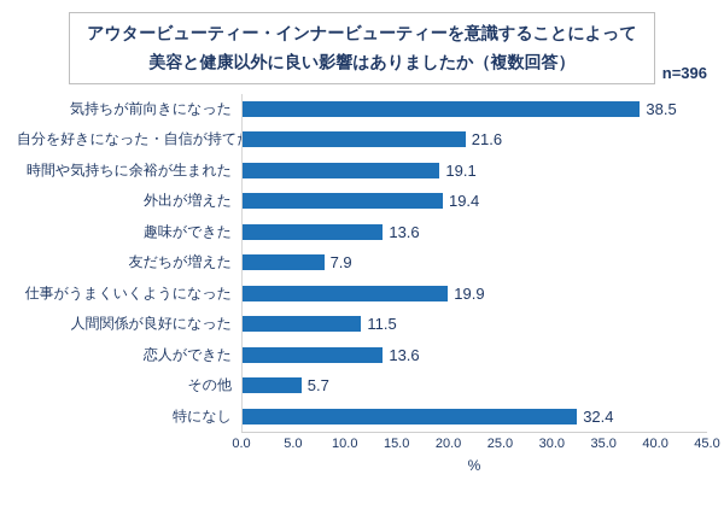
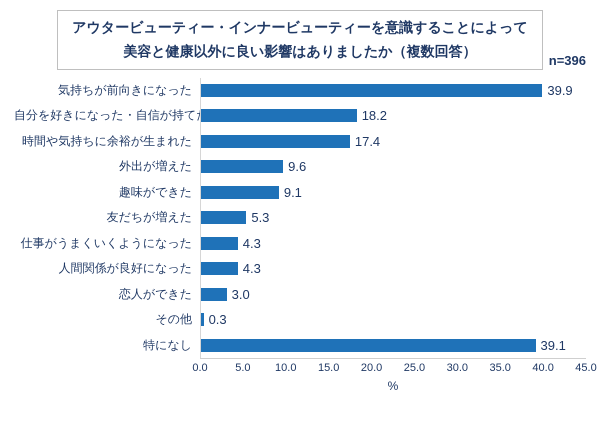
気持ちが前向きになった: 38.5 -> 39.9
自分を好きになった・自信が持てた: 21.6 -> 18.2
時間や気持ちに余裕が生まれた: 19.1 -> 17.4
外出が増えた: 19.4 -> 9.6
趣味ができた: 13.6 -> 9.1
友だちが増えた: 7.9 -> 5.3
仕事がうまくいくようになった: 19.9 -> 4.3
人間関係が良好になった: 11.5 -> 4.3
恋人ができた: 13.6 -> 3.0
その他: 5.7 -> 0.3
特になし: 32.4 -> 39.1
